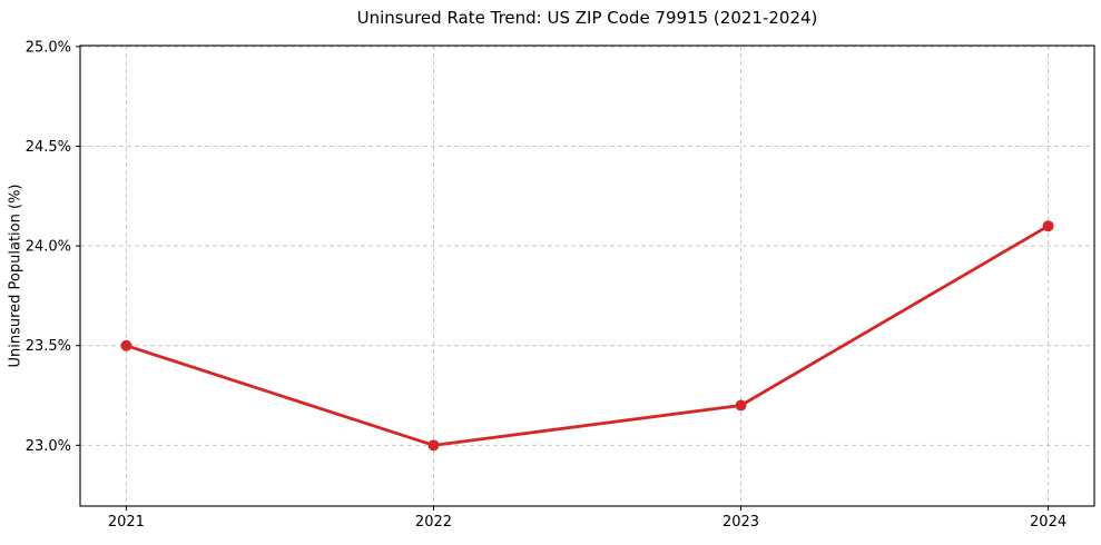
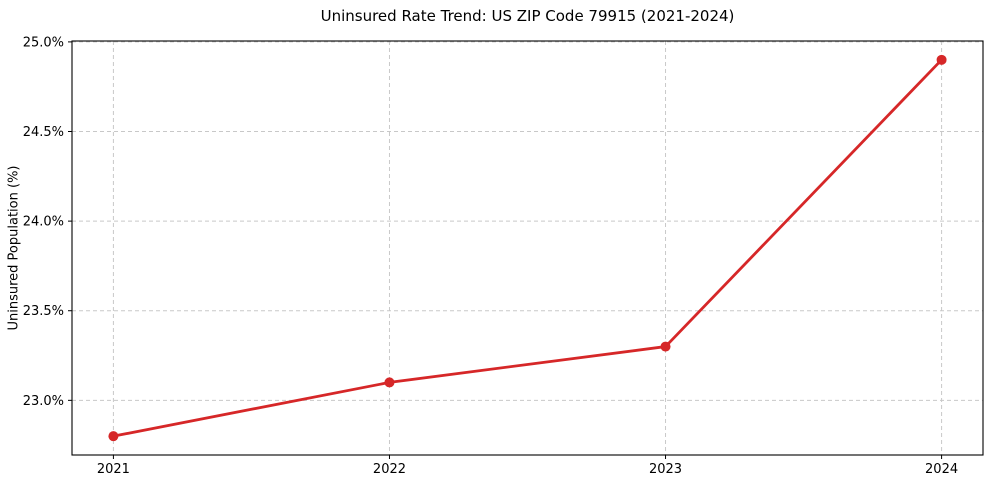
2021: 23.5% -> 22.8%
2022: 23.0% -> 23.1%
2023: 23.2% -> 23.3%
2024: 24.1% -> 24.9%
